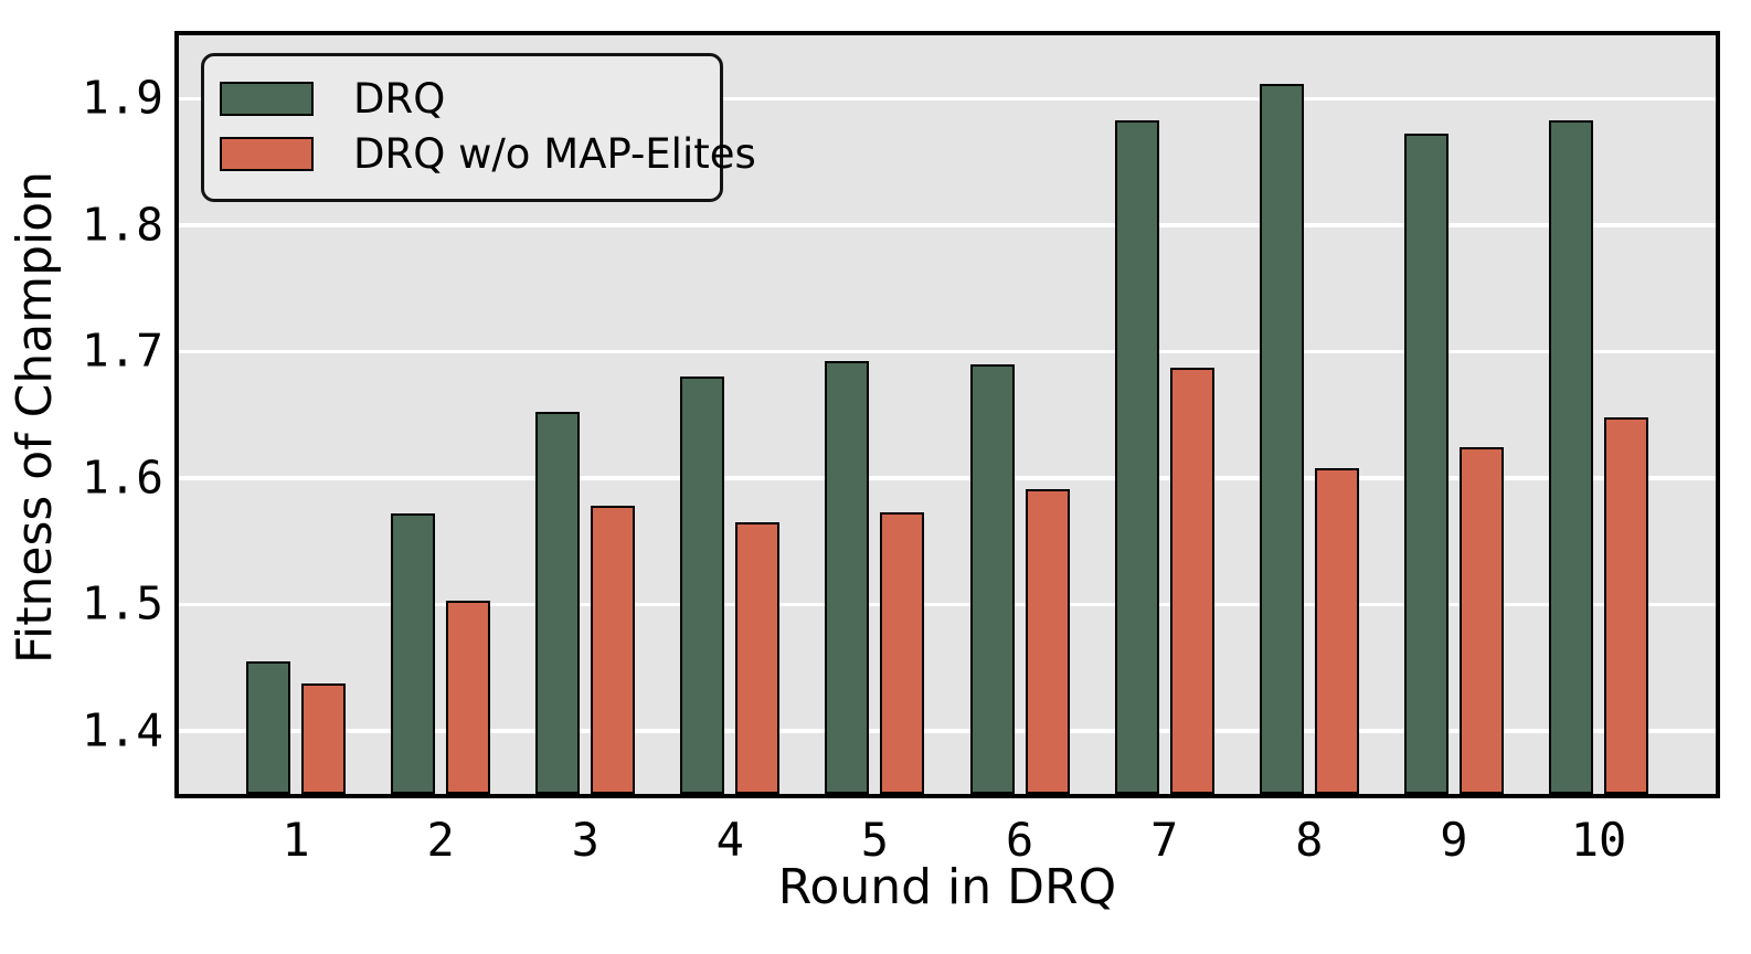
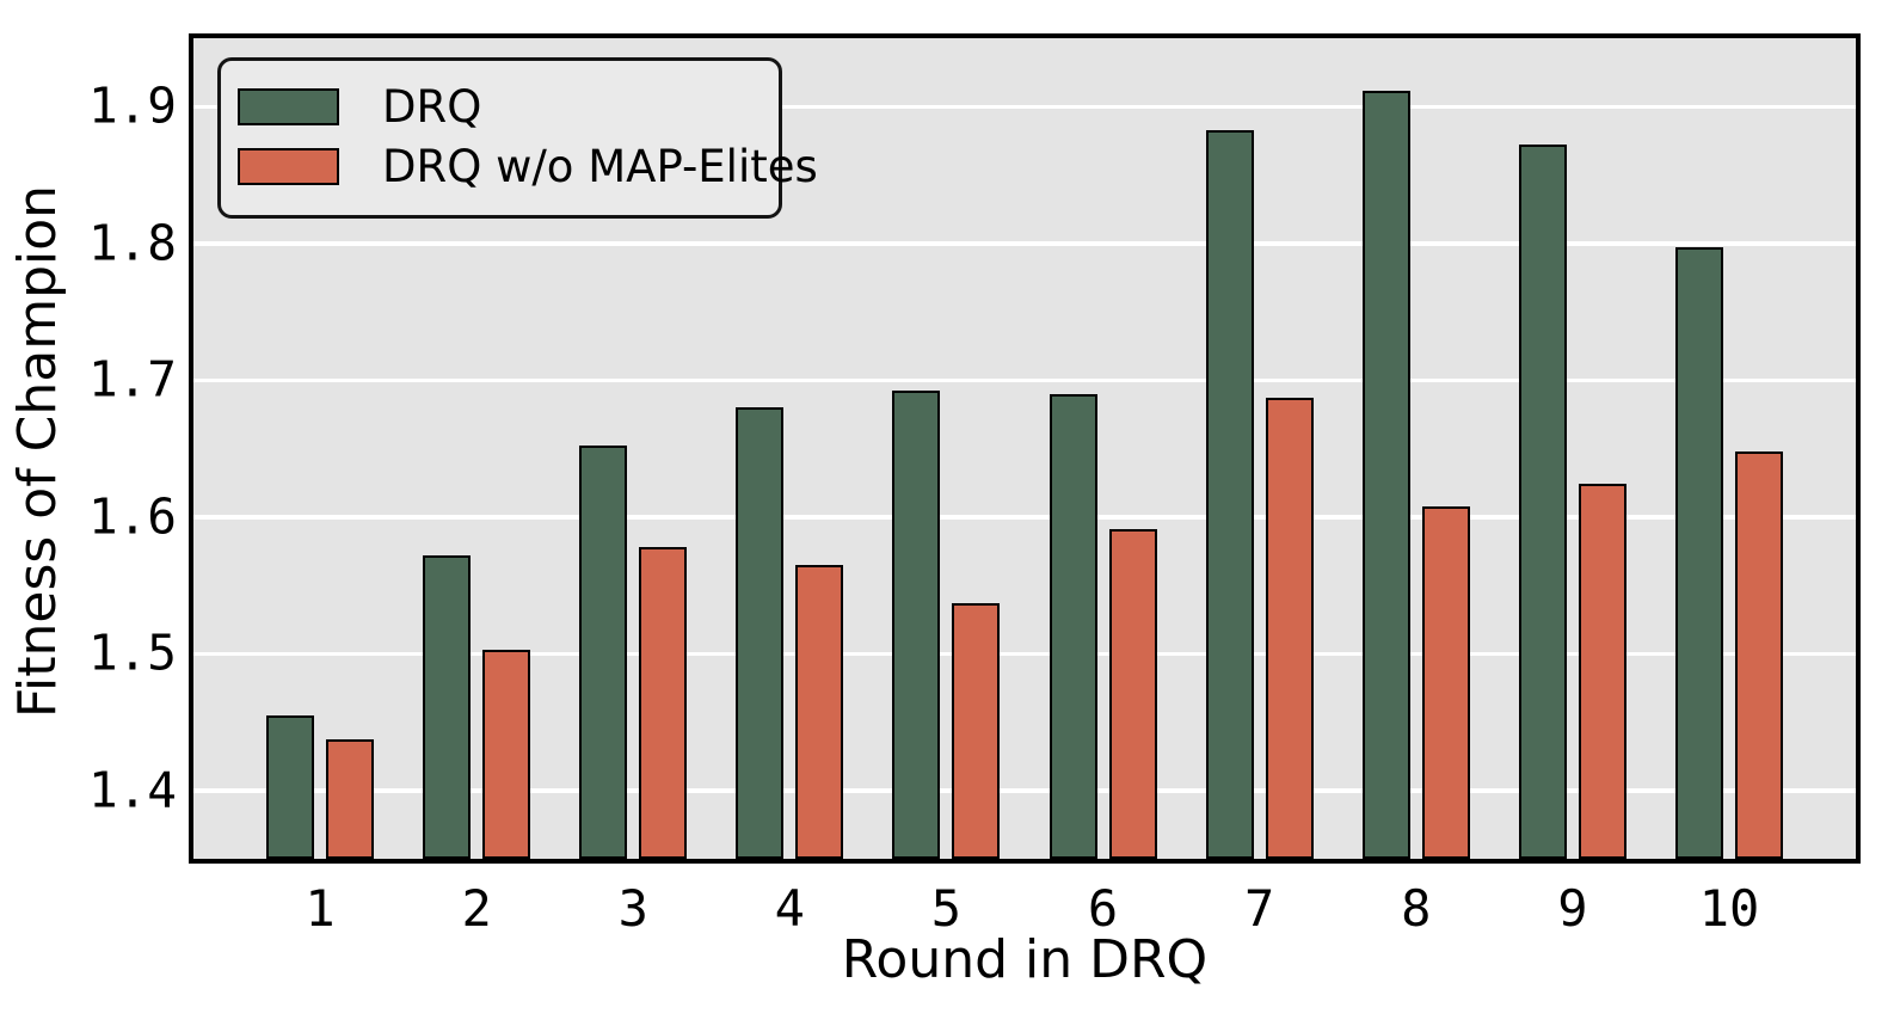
DRQ w/o MAP-Elites/5: 1.573 -> 1.537
DRQ/10: 1.883 -> 1.797
